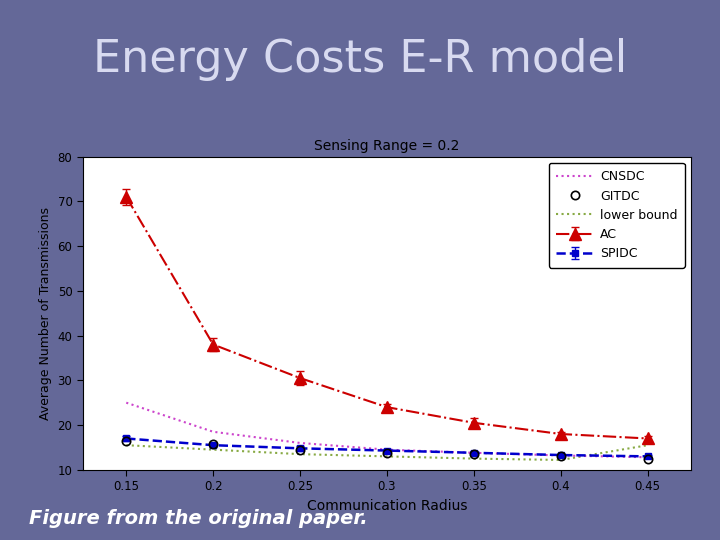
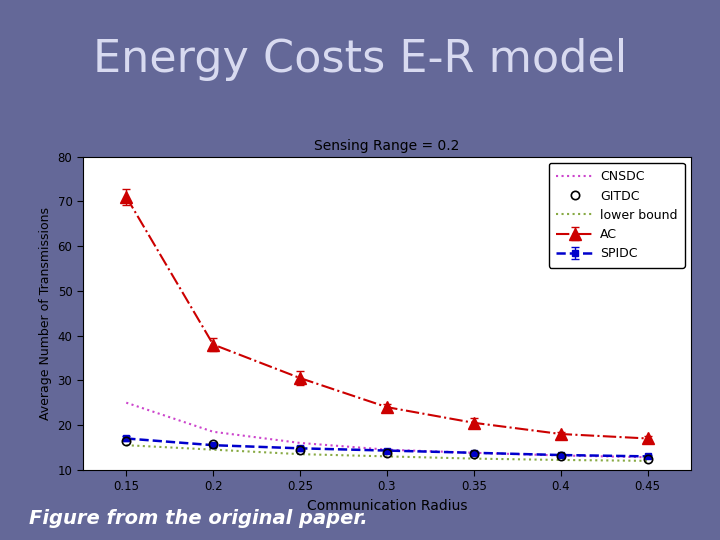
lower bound/0.45: 15.5 -> 12.0
